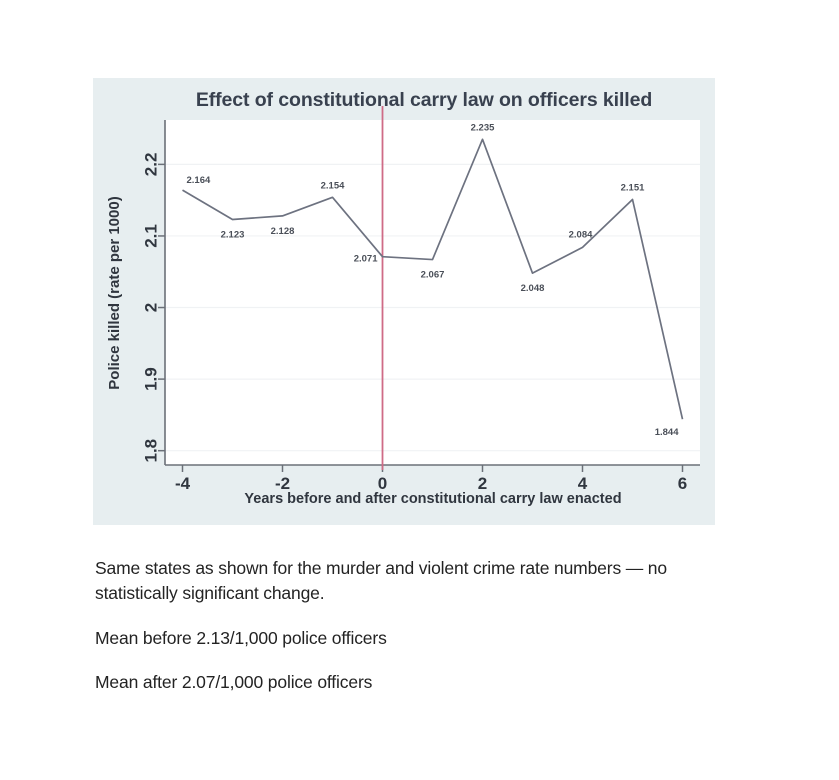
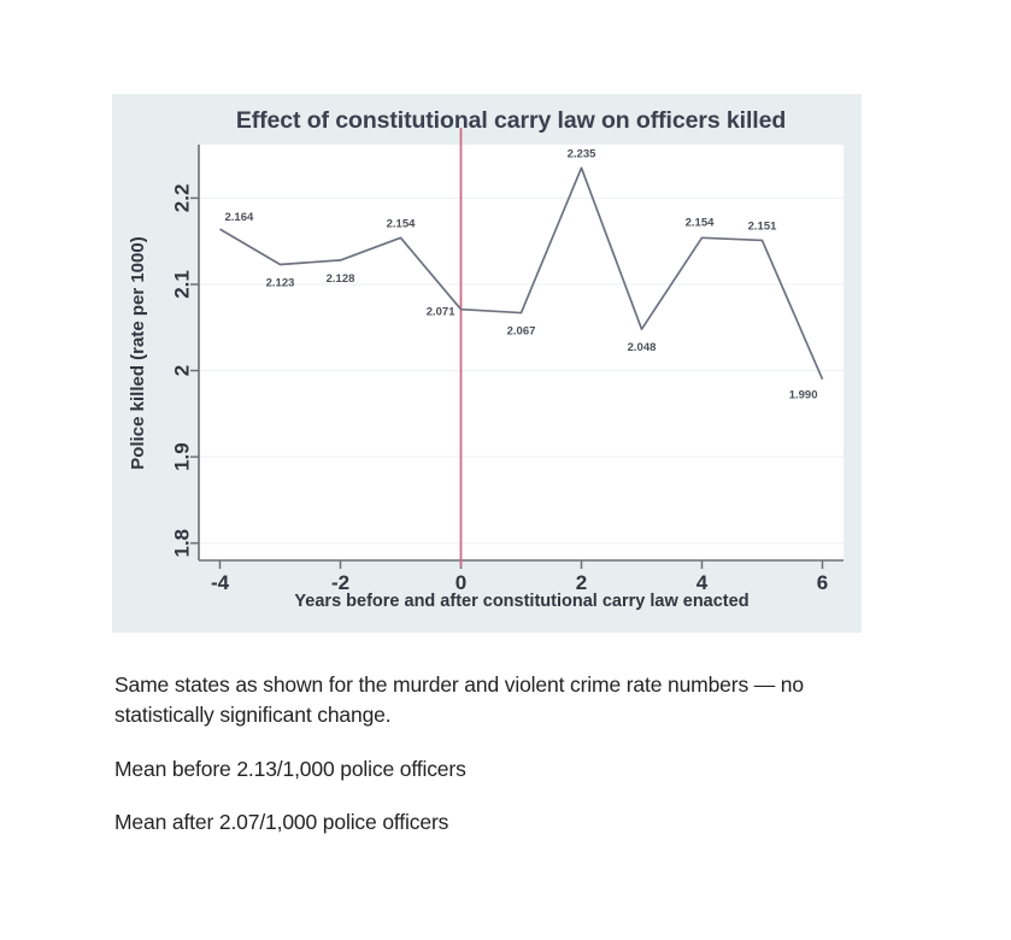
4: 2.084 -> 2.154
6: 1.844 -> 1.990
